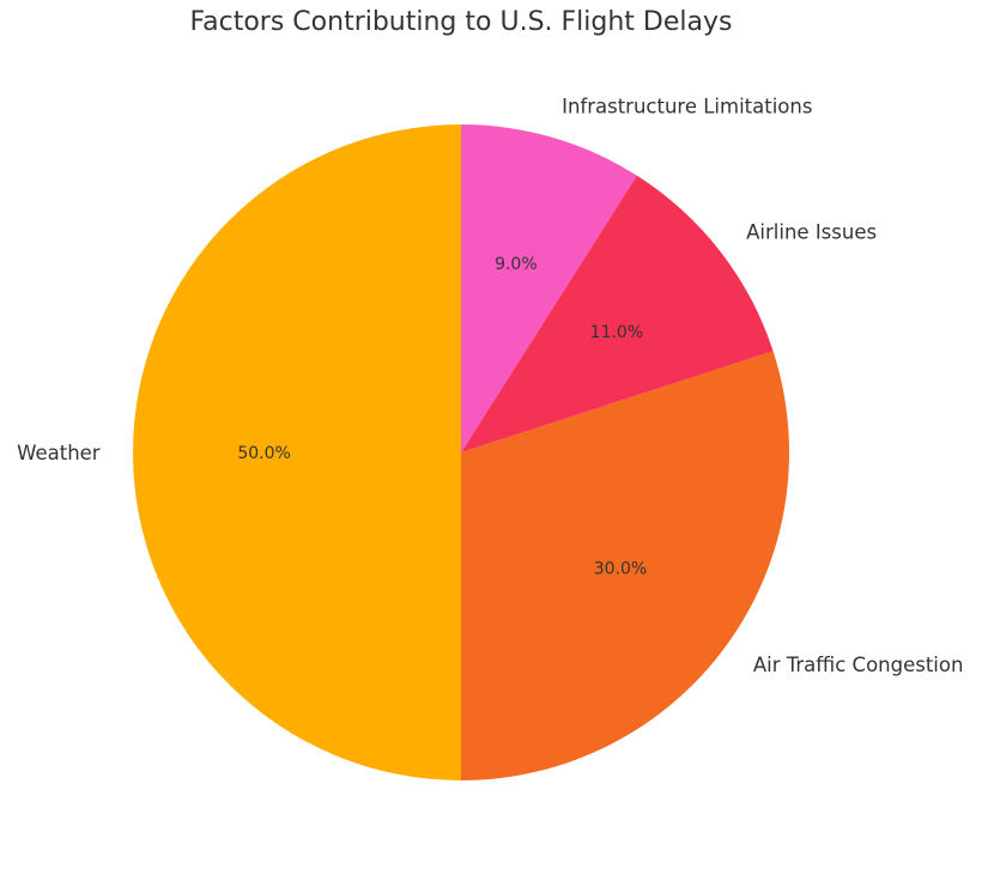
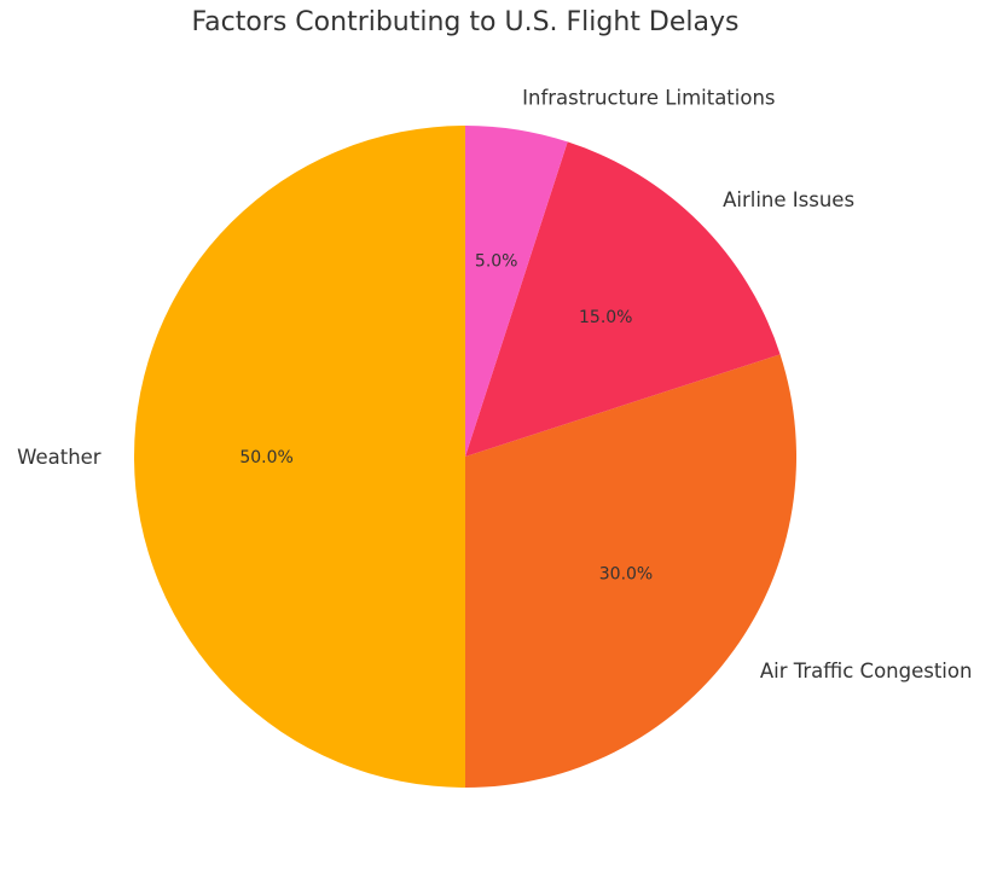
Airline Issues: 11.0% -> 15.0%
Infrastructure Limitations: 9.0% -> 5.0%
